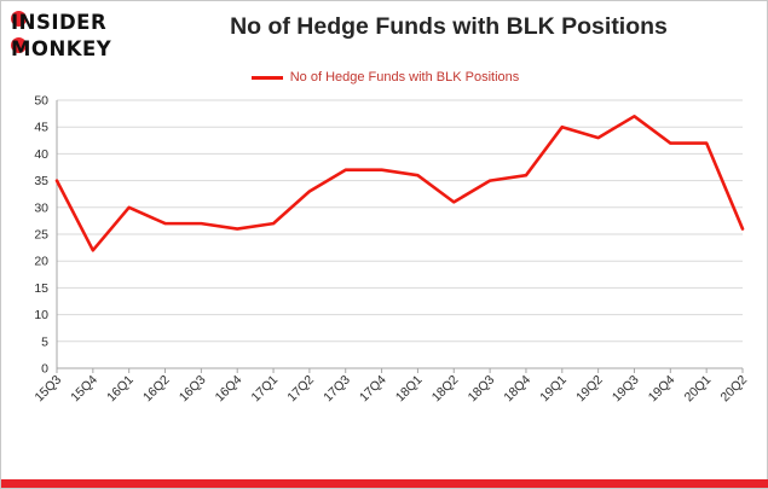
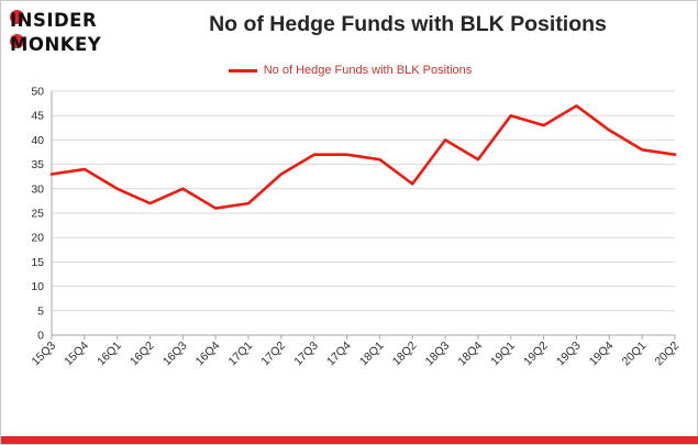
15Q3: 35 -> 33
15Q4: 22 -> 34
16Q3: 27 -> 30
18Q3: 35 -> 40
20Q1: 42 -> 38
20Q2: 26 -> 37
